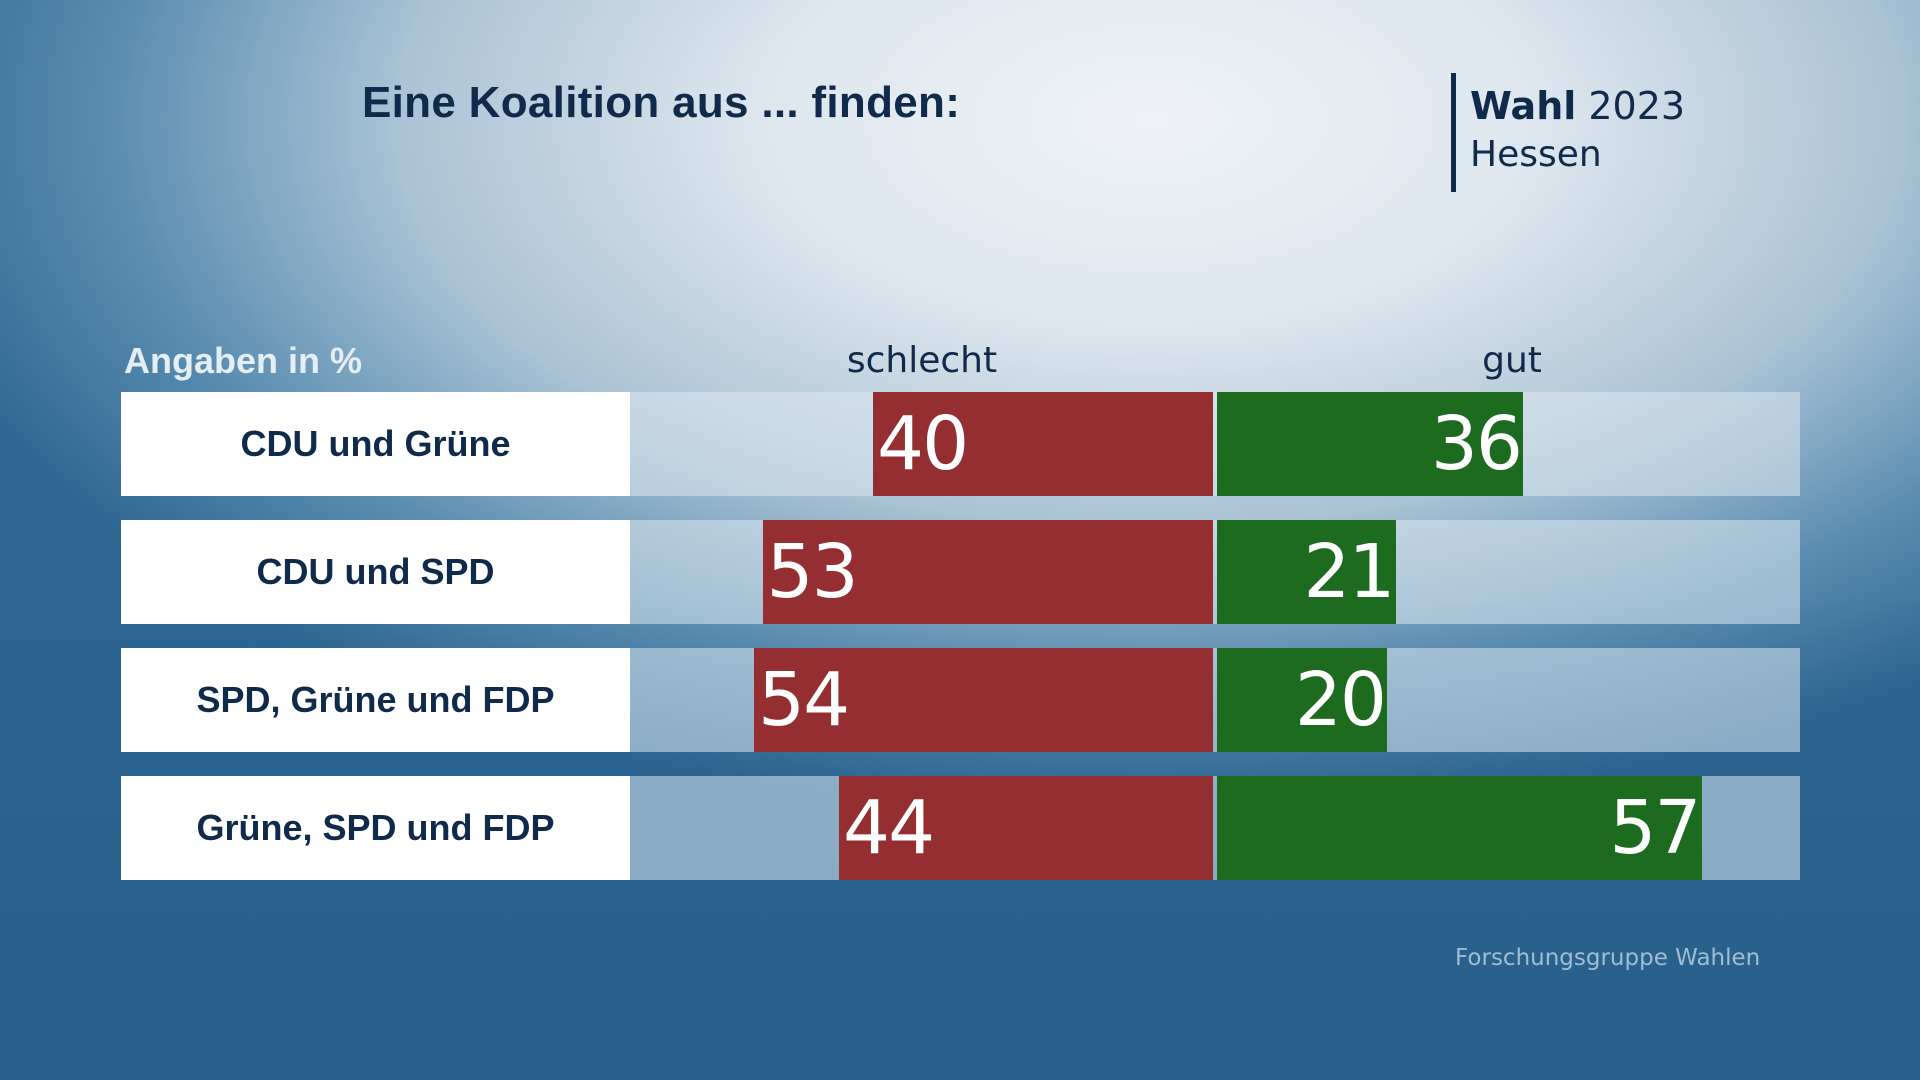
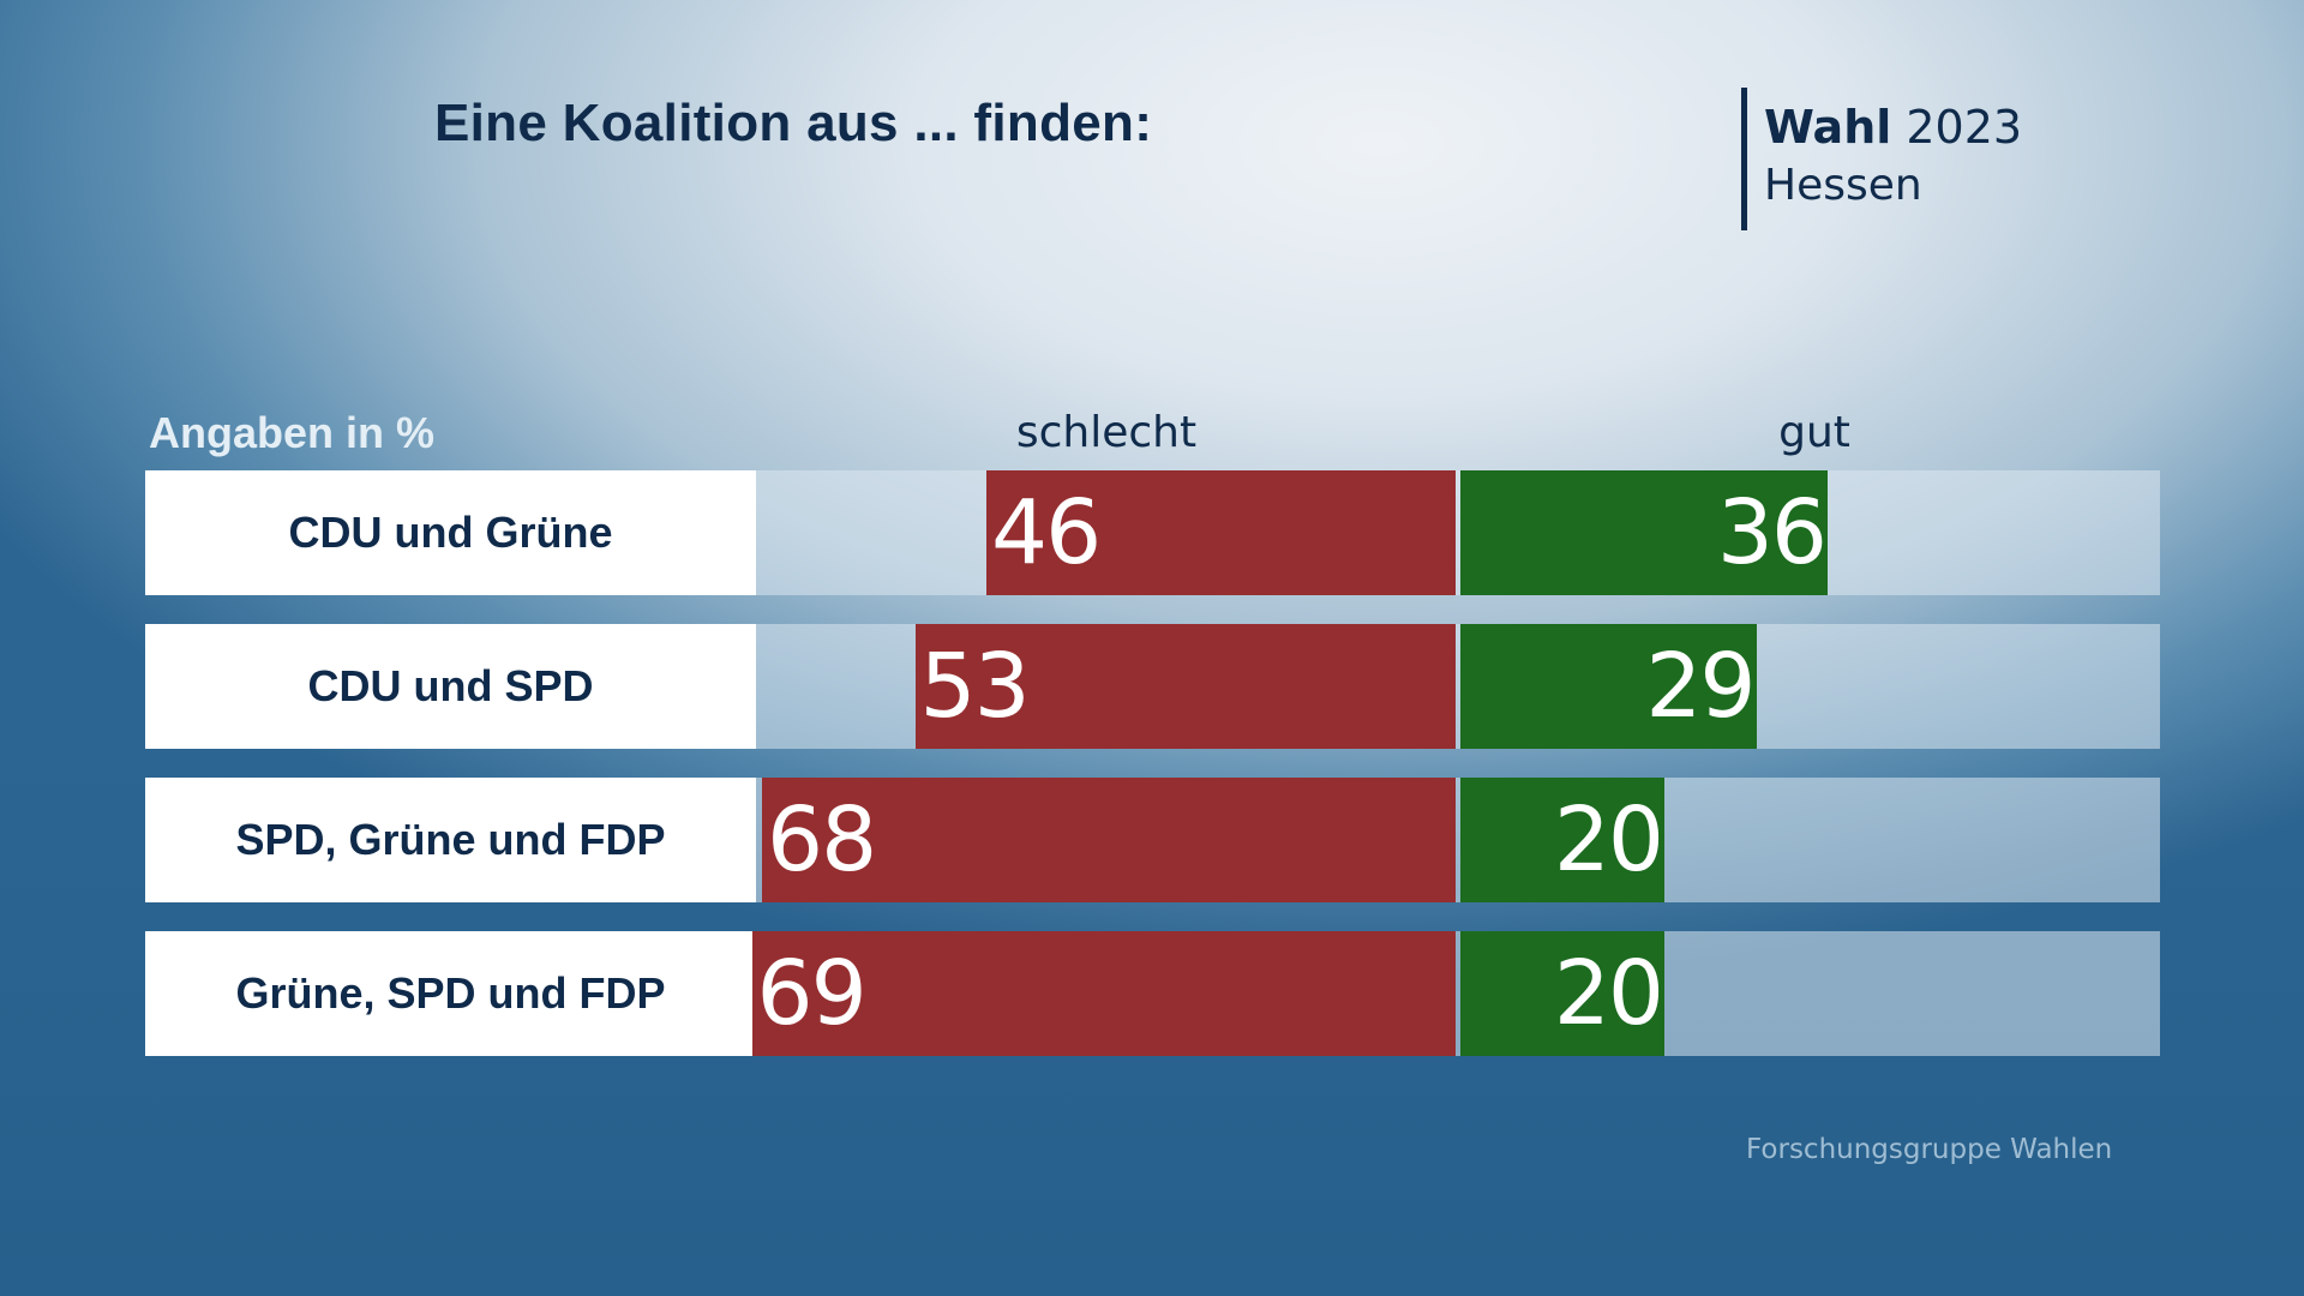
schlecht/CDU und Grüne: 40 -> 46
gut/CDU und SPD: 21 -> 29
schlecht/SPD, Grüne und FDP: 54 -> 68
schlecht/Grüne, SPD und FDP: 44 -> 69
gut/Grüne, SPD und FDP: 57 -> 20
